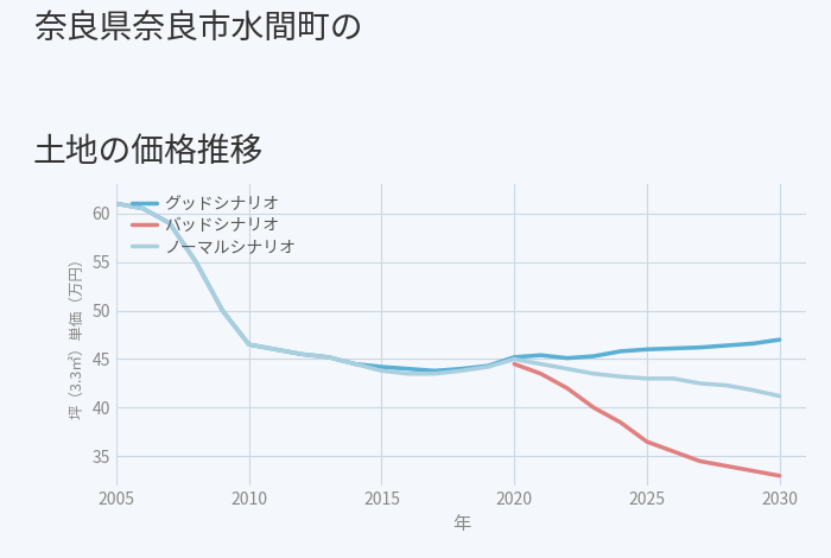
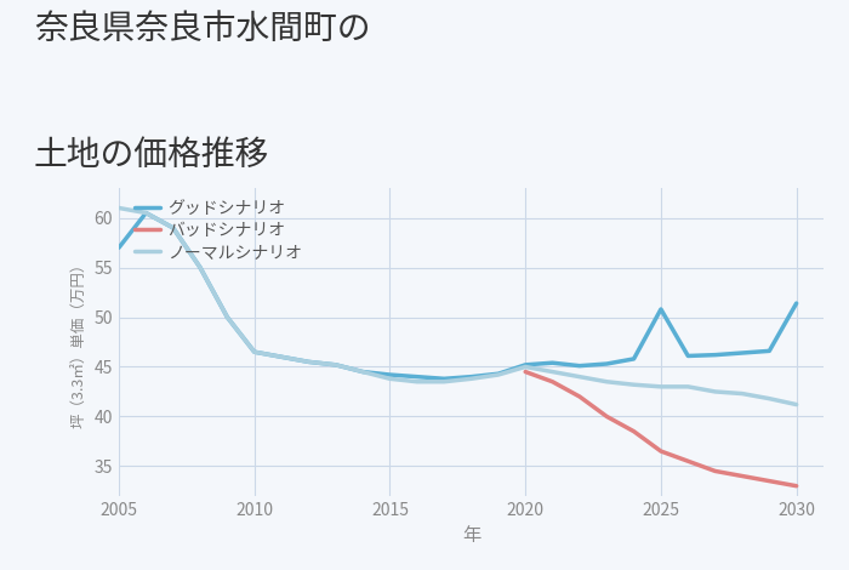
グッドシナリオ/2005: 61.0 -> 57.0
グッドシナリオ/2025: 46.0 -> 50.8
グッドシナリオ/2030: 47.0 -> 51.4
